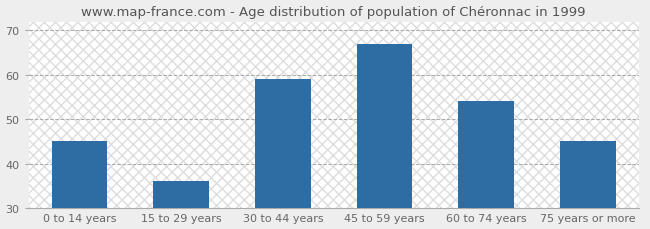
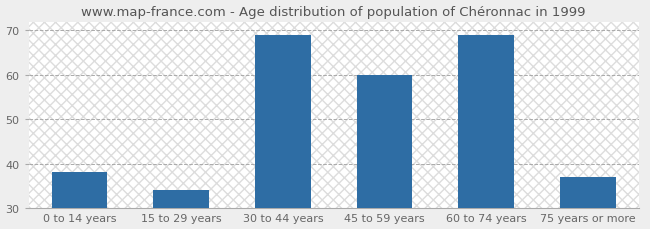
0 to 14 years: 45 -> 38
15 to 29 years: 36 -> 34
30 to 44 years: 59 -> 69
45 to 59 years: 67 -> 60
60 to 74 years: 54 -> 69
75 years or more: 45 -> 37
